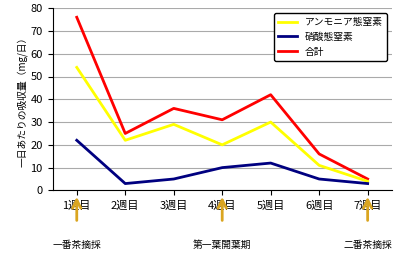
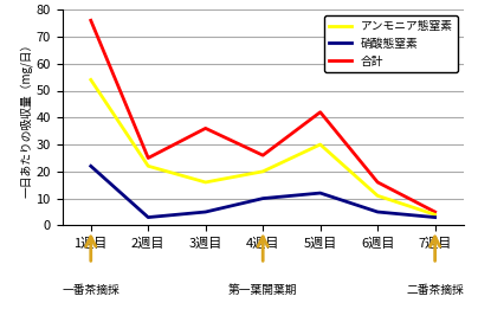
アンモニア態窒素/3週目: 29 -> 16
合計/4週目: 31 -> 26
